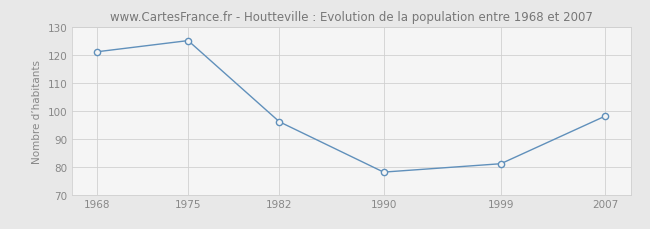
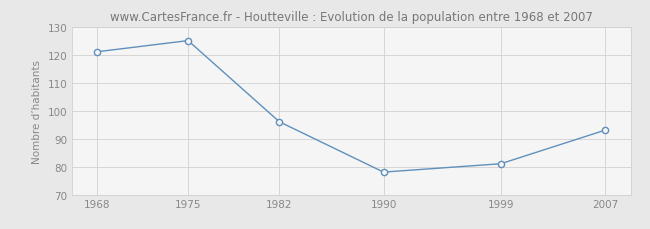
2007: 98 -> 93
